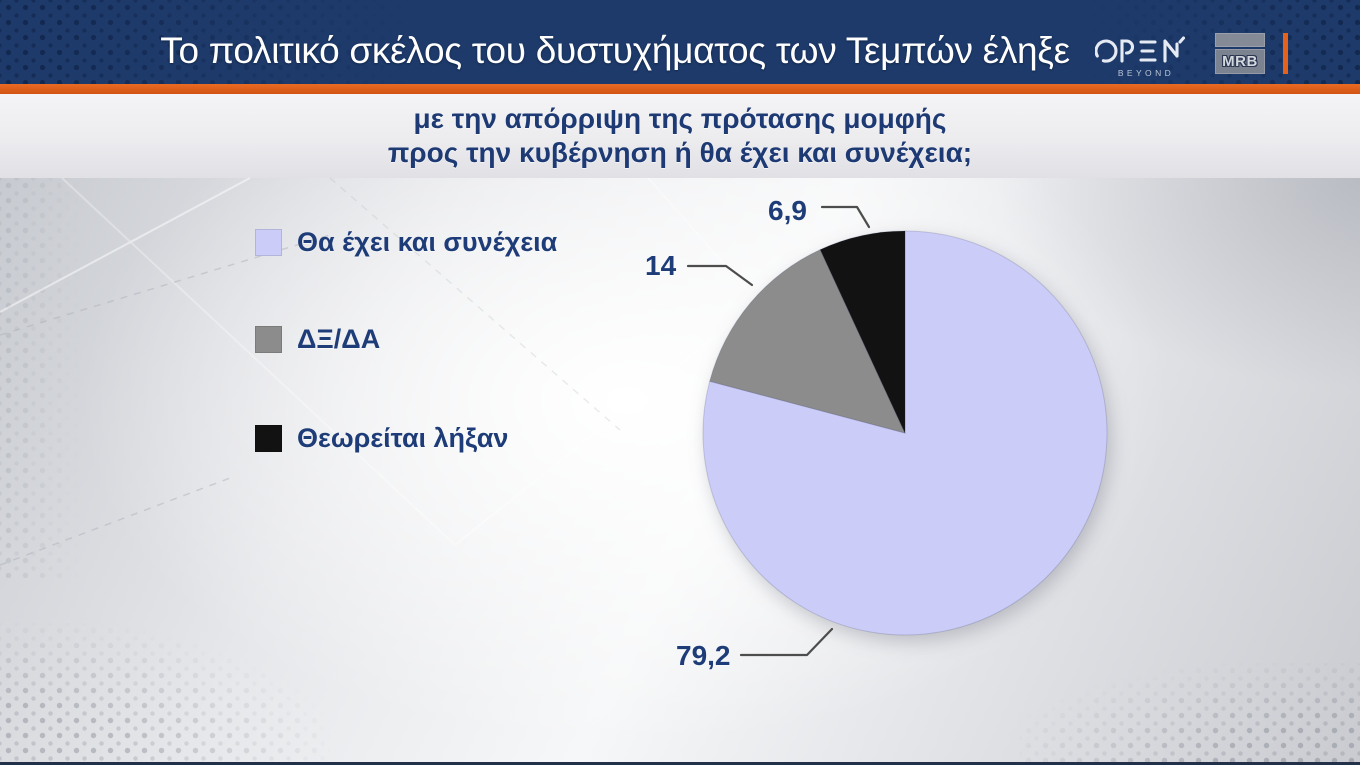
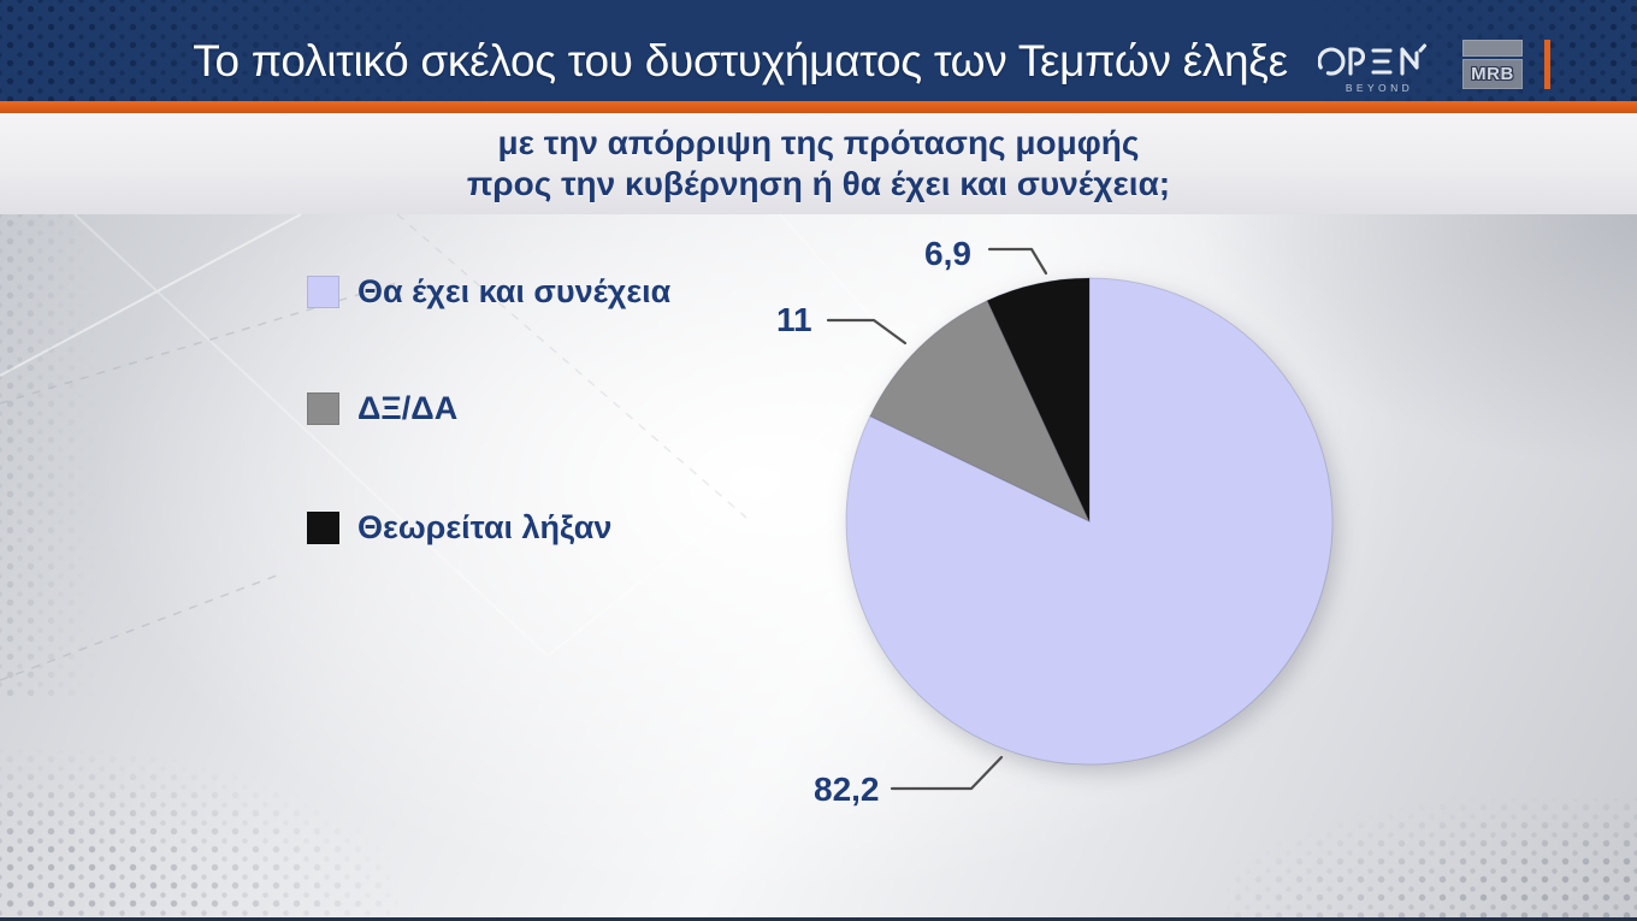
Θα έχει και συνέχεια: 79,2 -> 82,2
ΔΞ/ΔΑ: 14 -> 11
